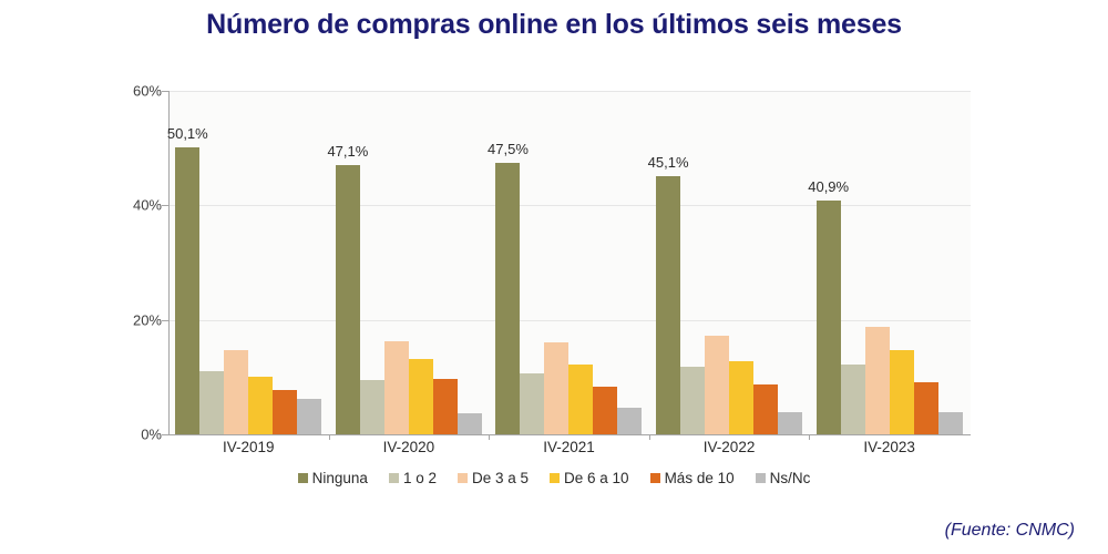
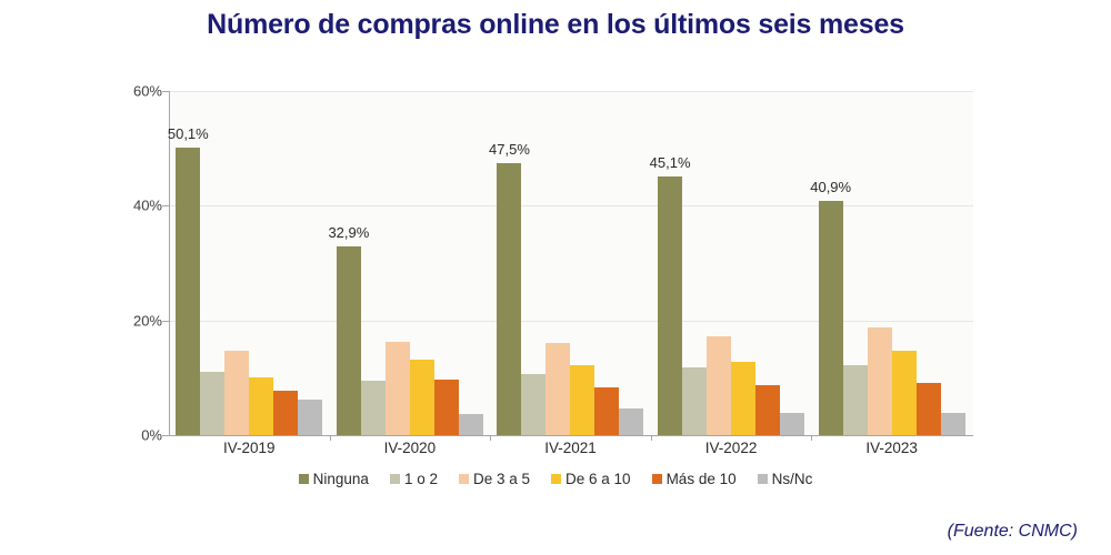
Ninguna/IV-2020: 47,1% -> 32,9%
